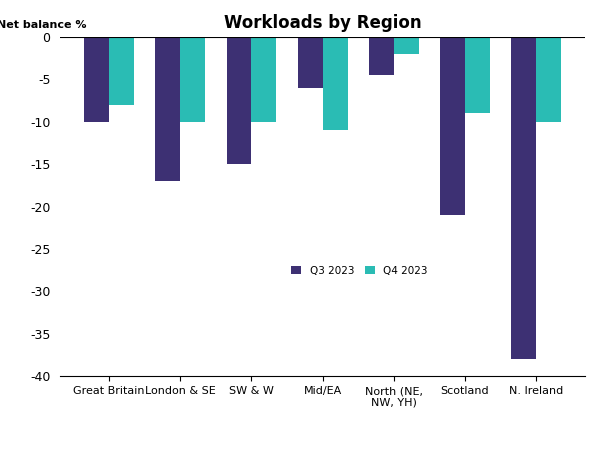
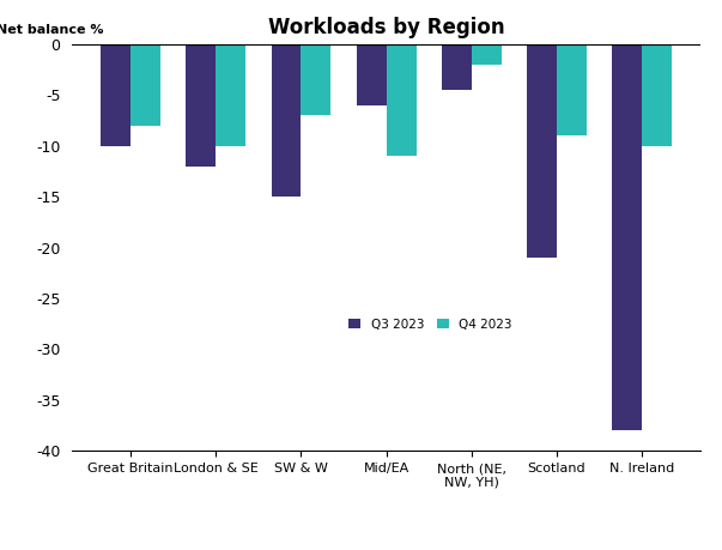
Q3 2023/London & SE: -17.0 -> -12.0
Q4 2023/SW & W: -10 -> -7
